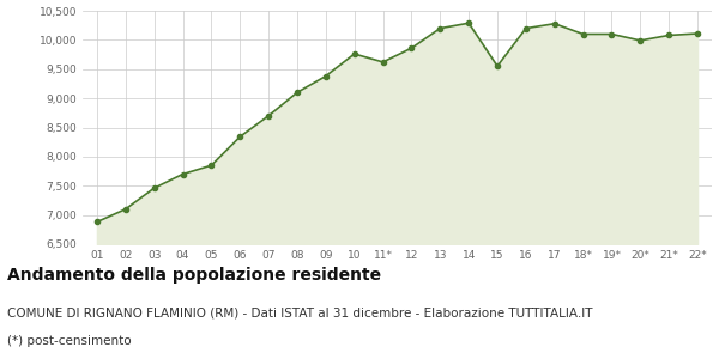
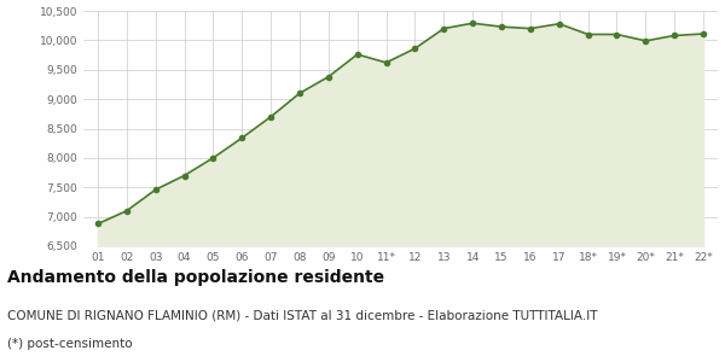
05: 7,850 -> 8,000
15: 9,550 -> 10,230
